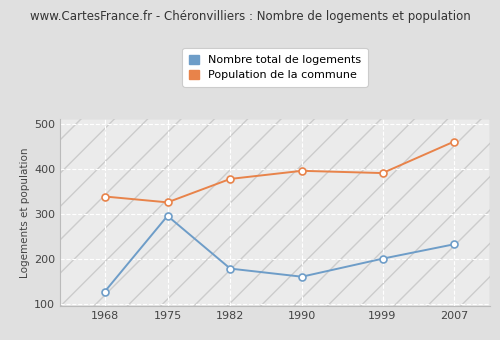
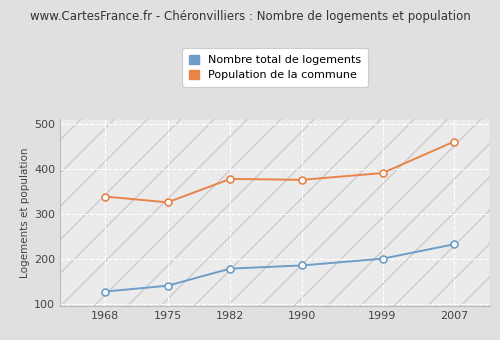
Nombre total de logements/1975: 295 -> 140
Nombre total de logements/1990: 160 -> 185
Population de la commune/1990: 395 -> 375
